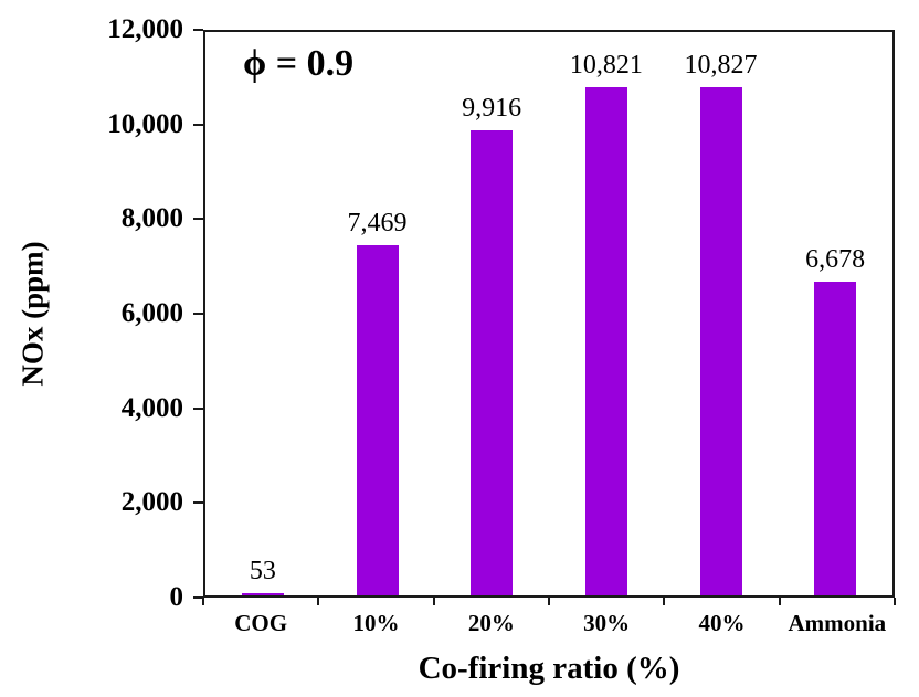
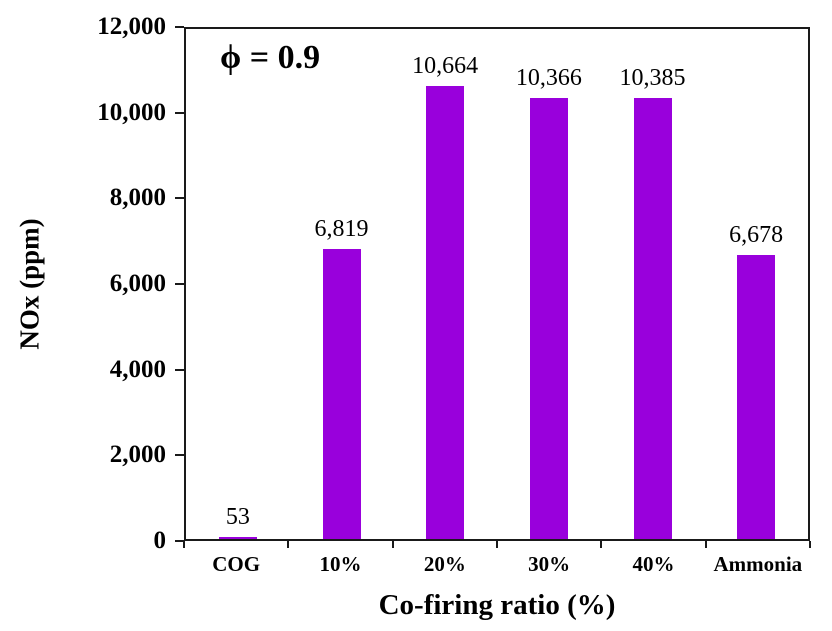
10%: 7,469 -> 6,819
20%: 9,916 -> 10,664
30%: 10,821 -> 10,366
40%: 10,827 -> 10,385
